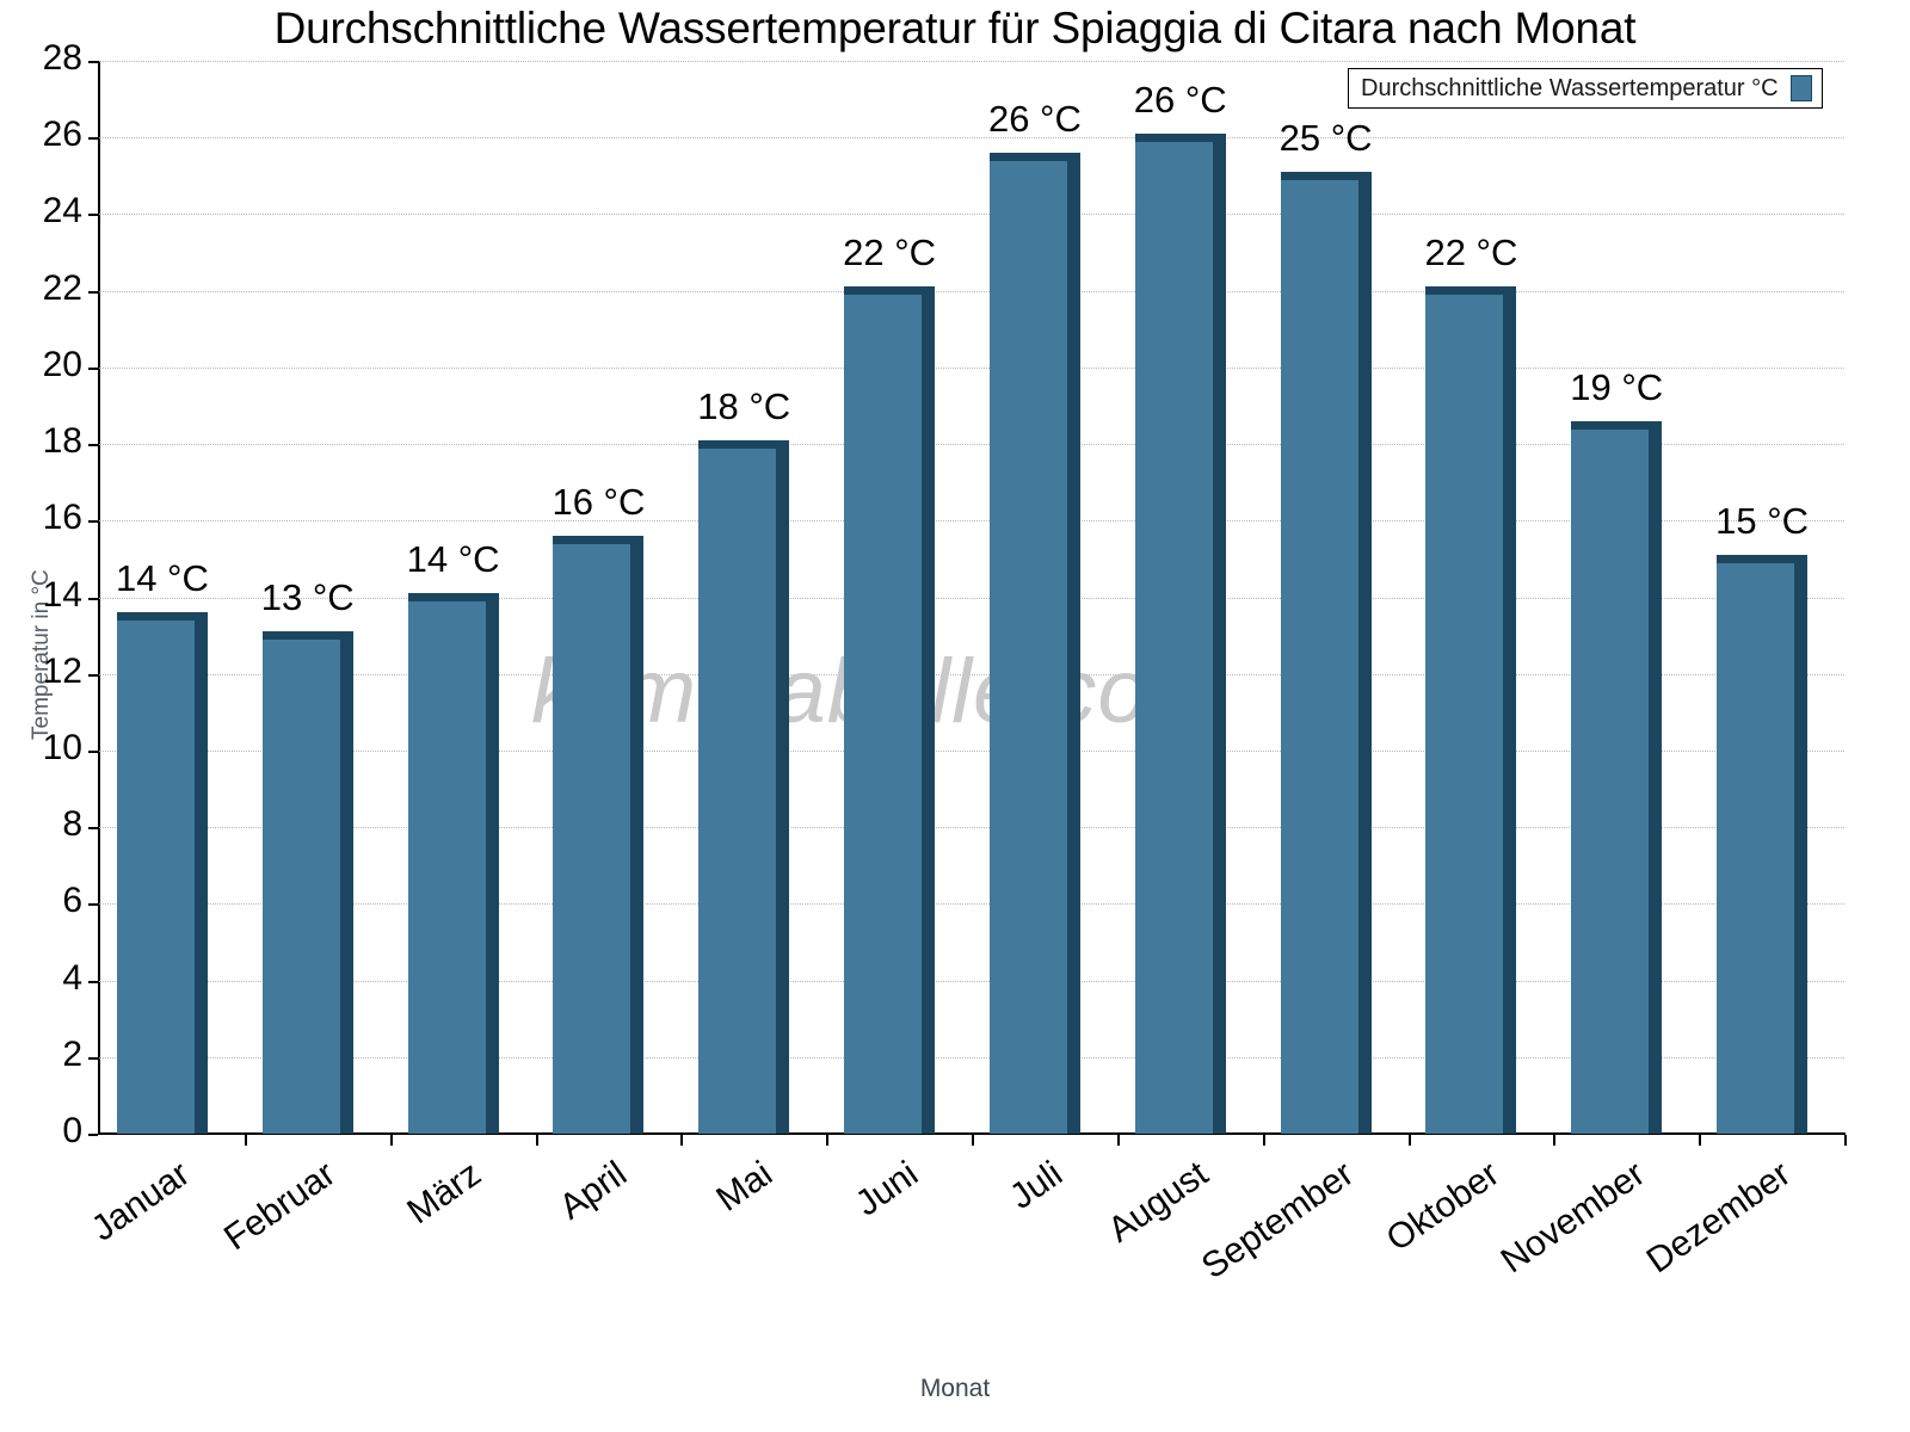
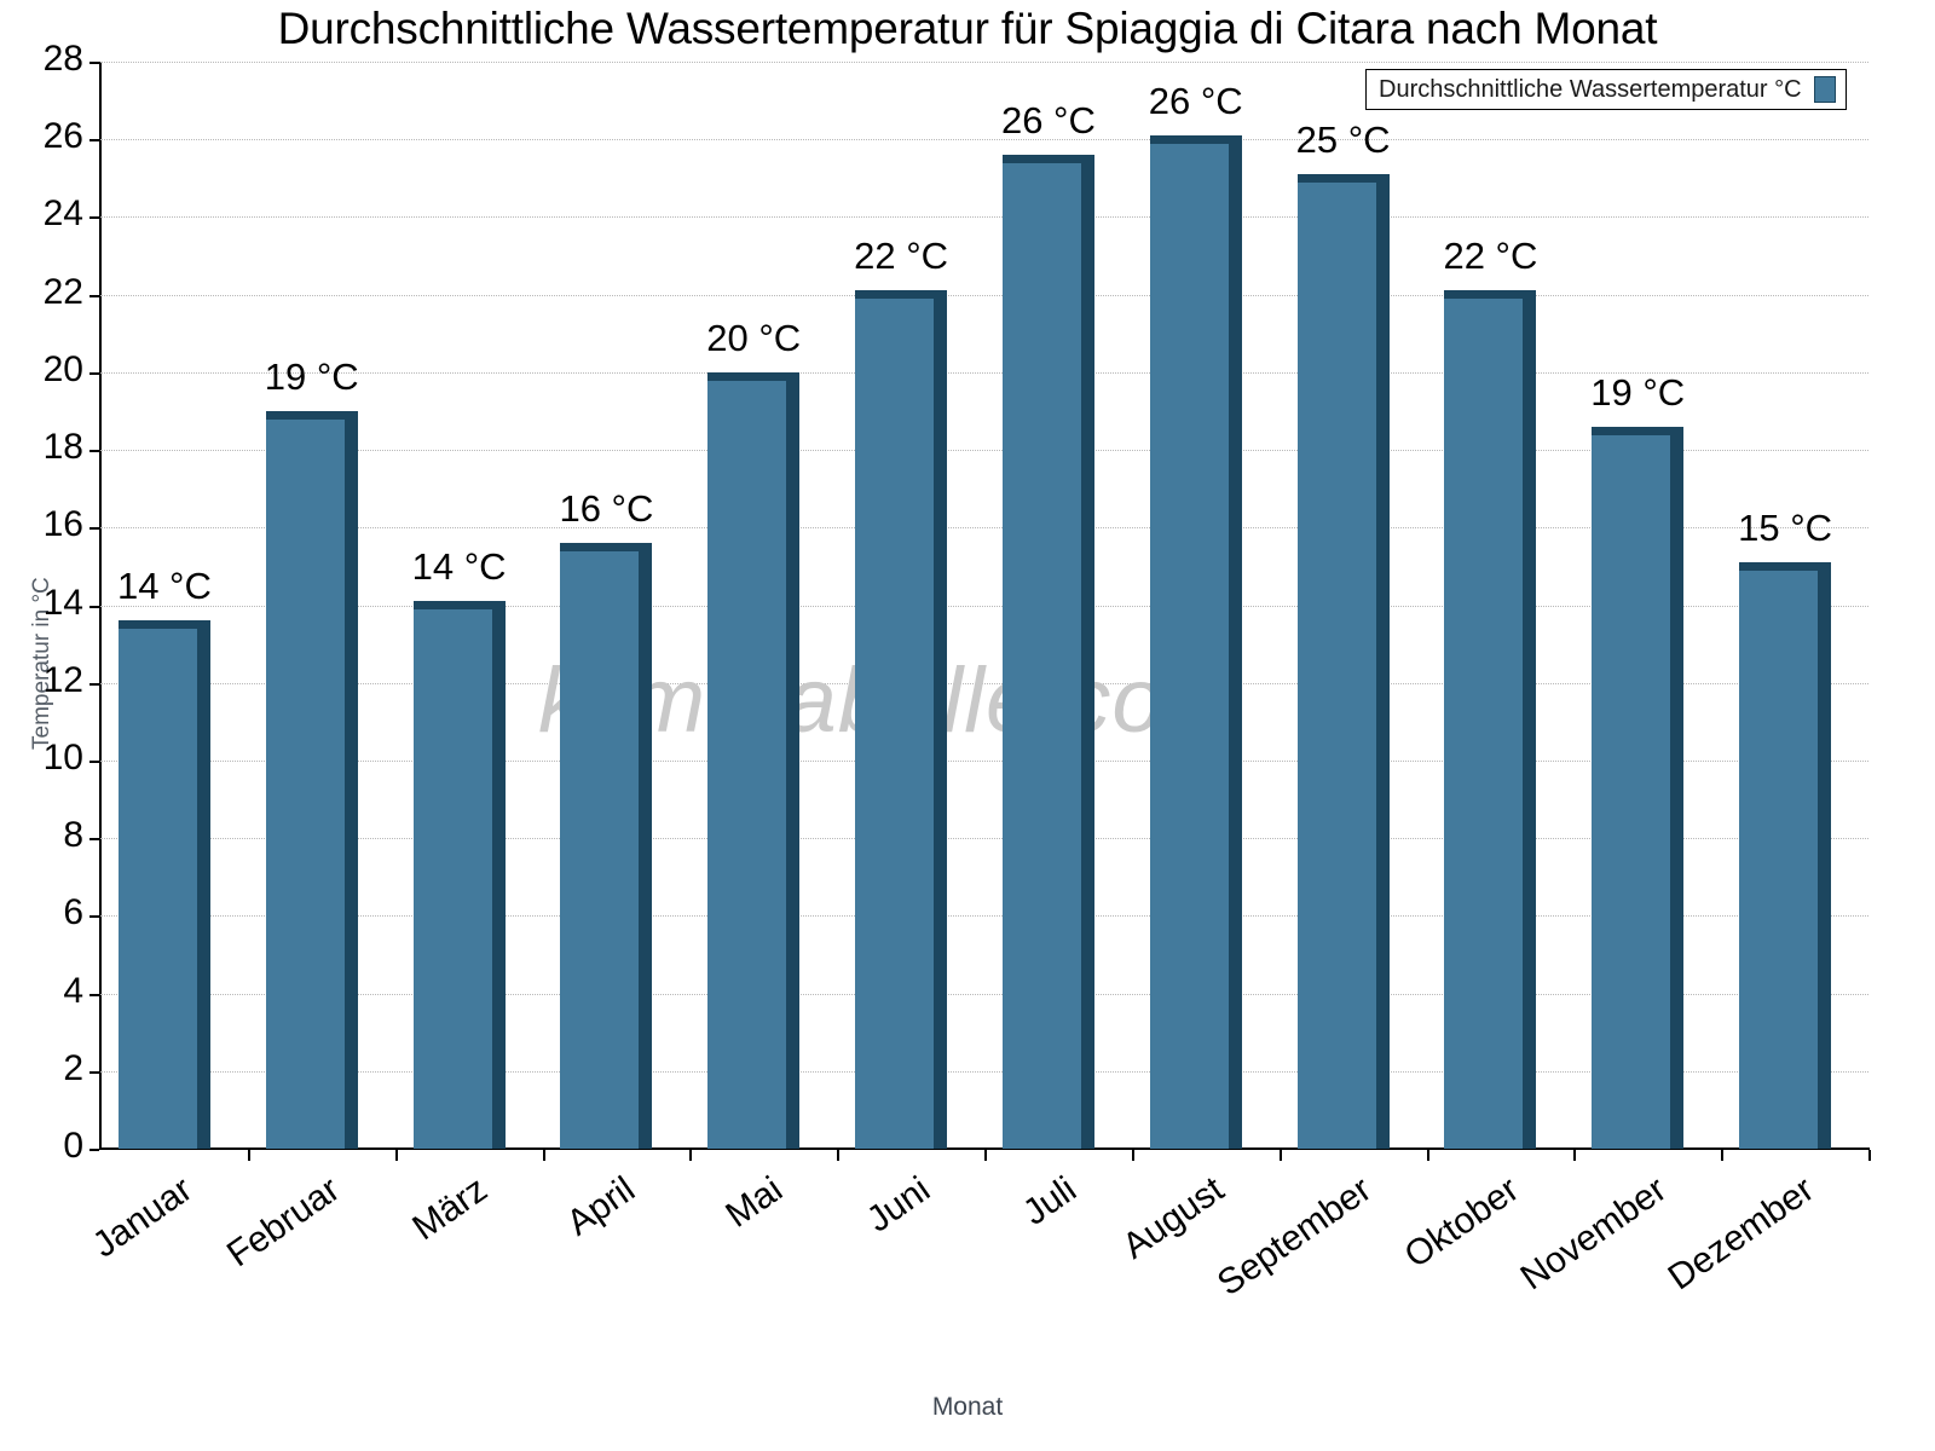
Februar: 13 -> 19
Mai: 18 -> 20
